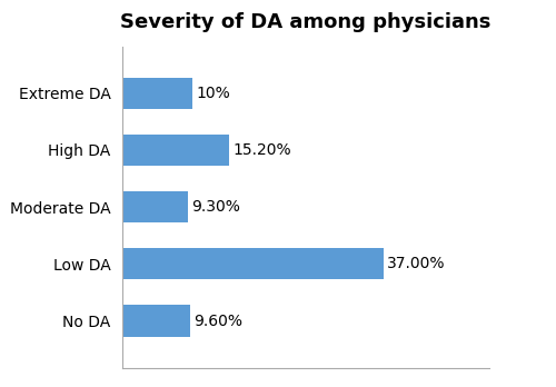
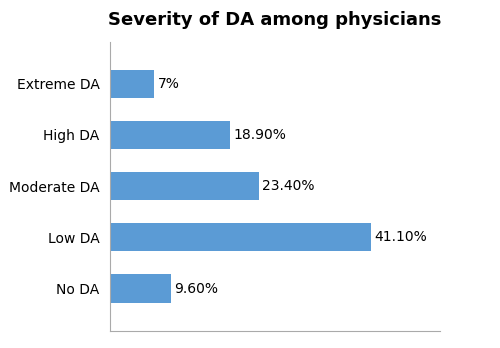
Extreme DA: 10% -> 7%
High DA: 15.20% -> 18.90%
Moderate DA: 9.30% -> 23.40%
Low DA: 37.00% -> 41.10%
